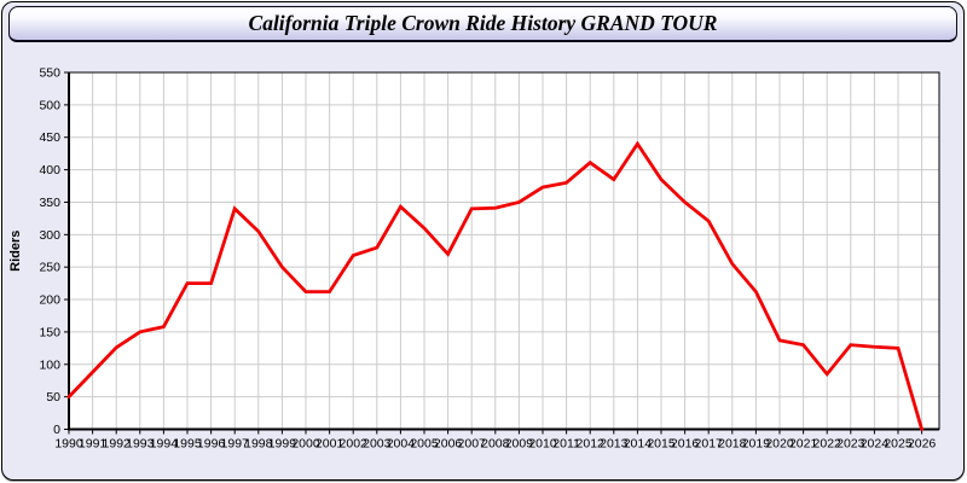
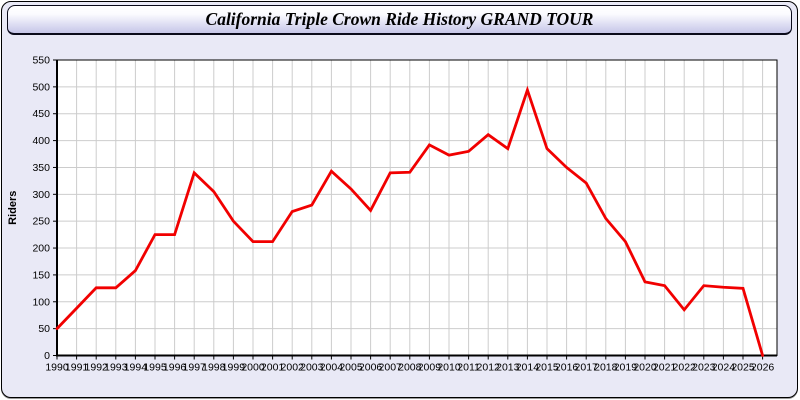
1993: 150 -> 130
2009: 350 -> 390
2014: 440 -> 490
